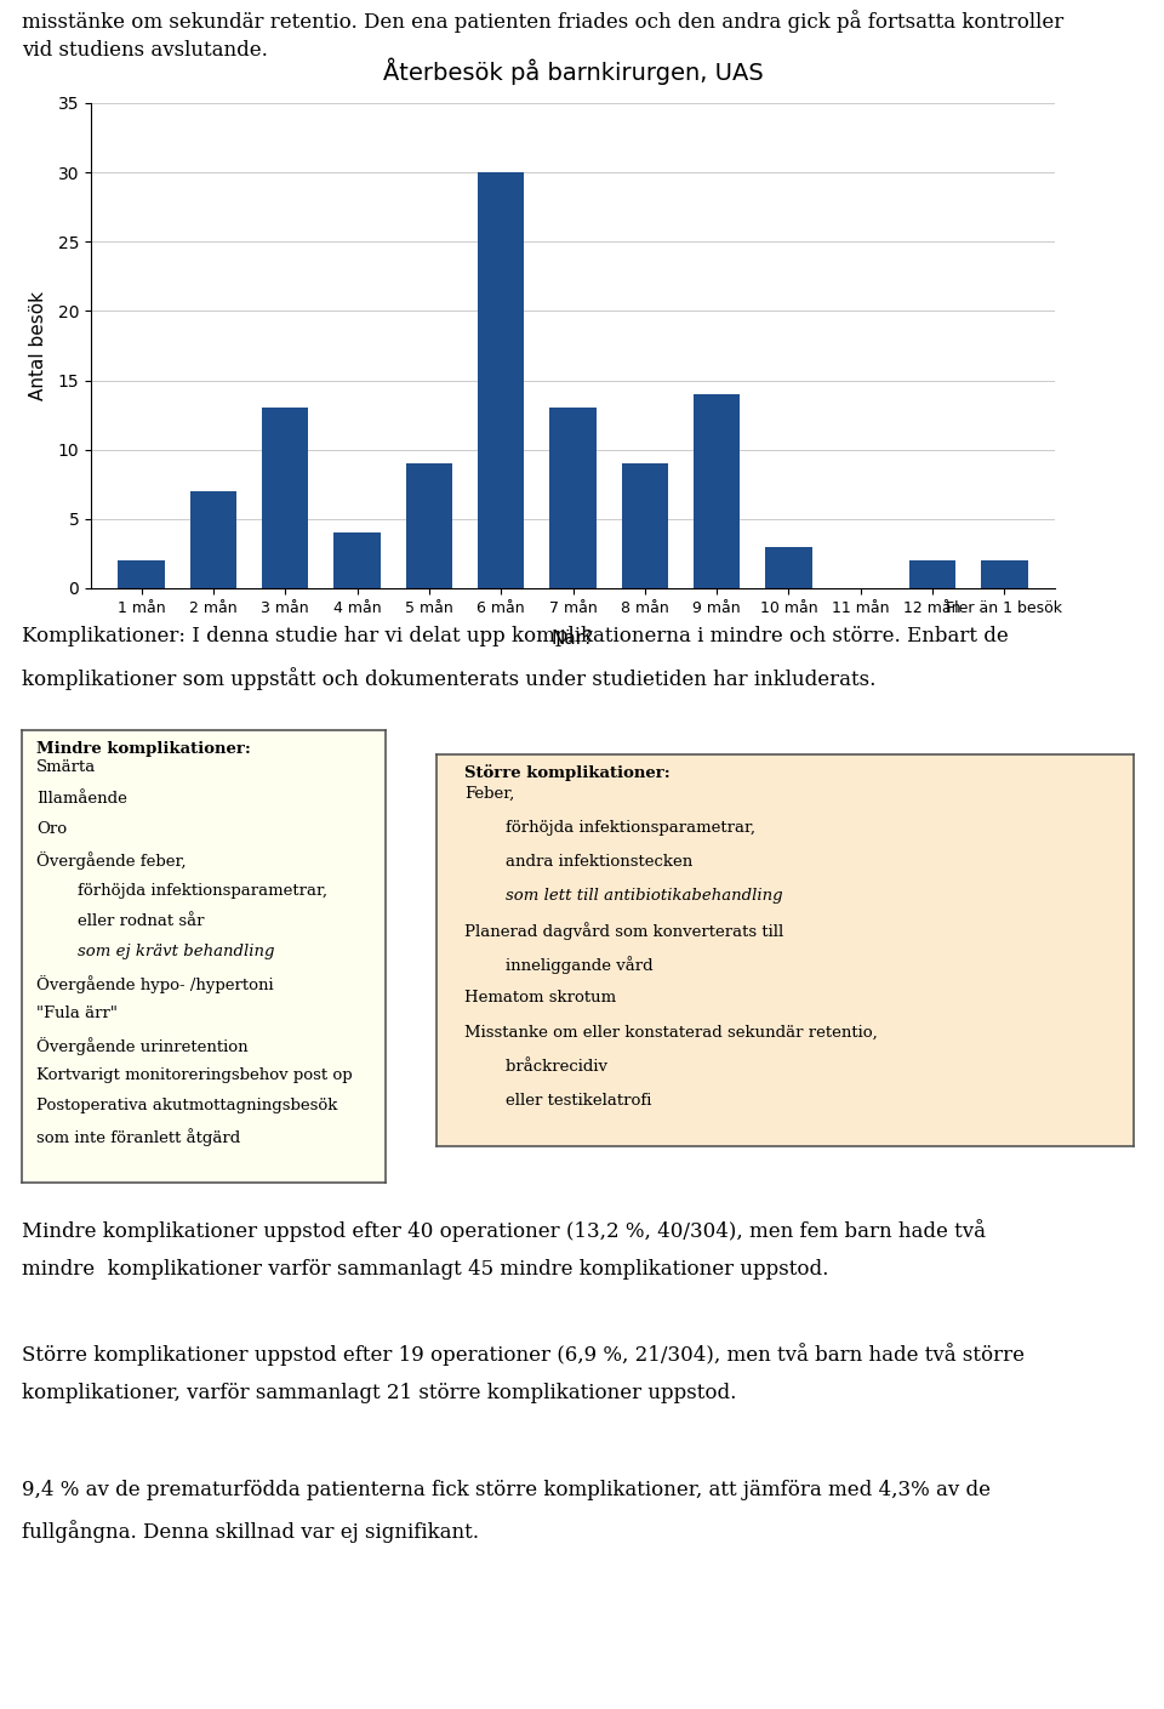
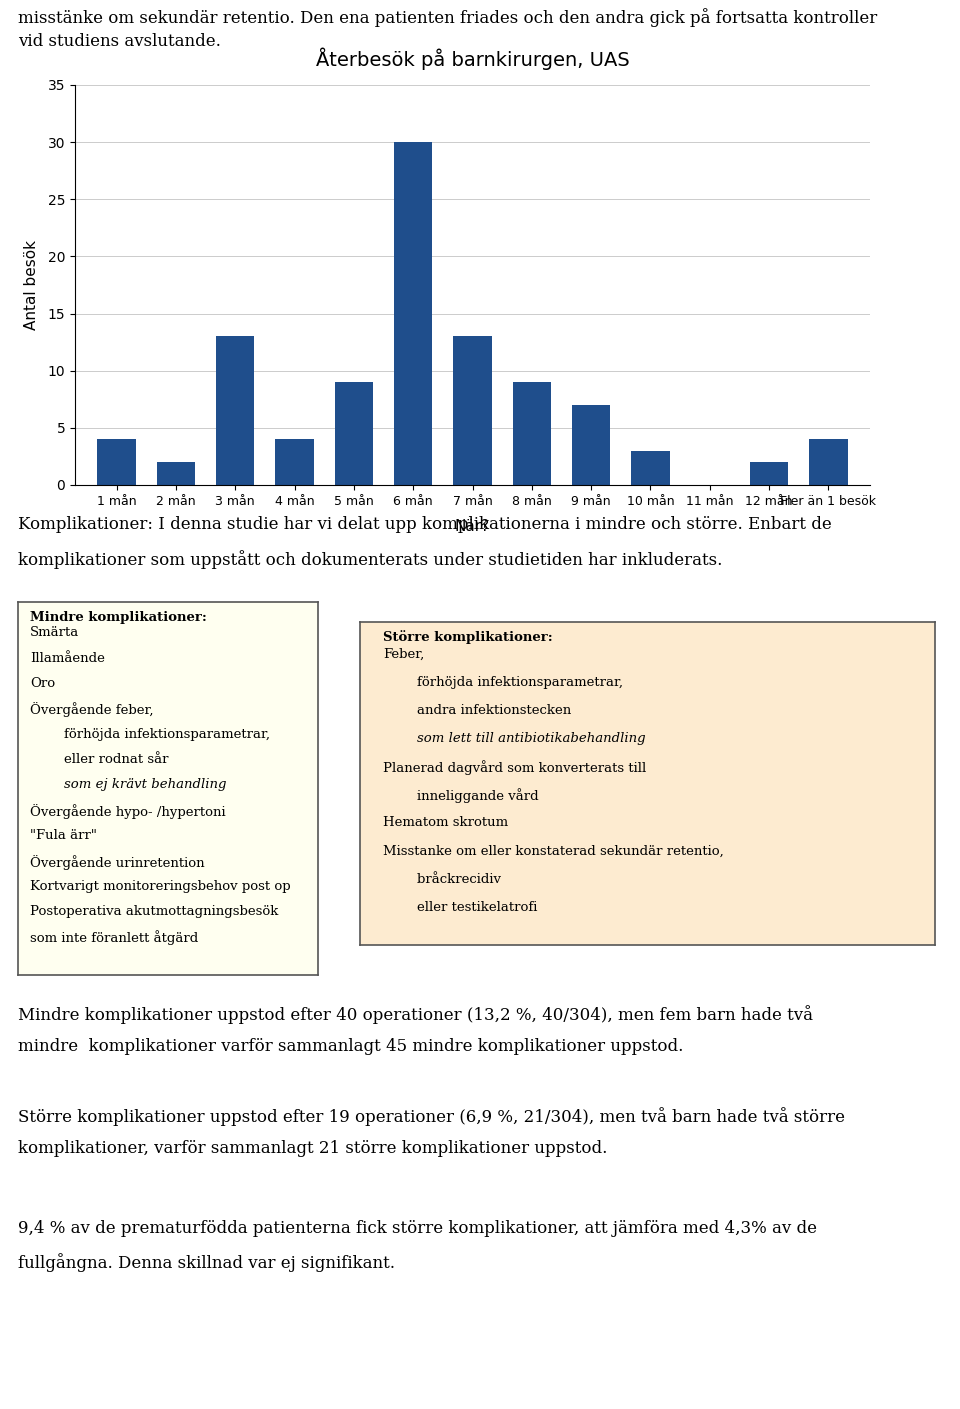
1 mån: 2 -> 4
2 mån: 7 -> 2
9 mån: 14 -> 7
Fler än 1 besök: 2 -> 4
